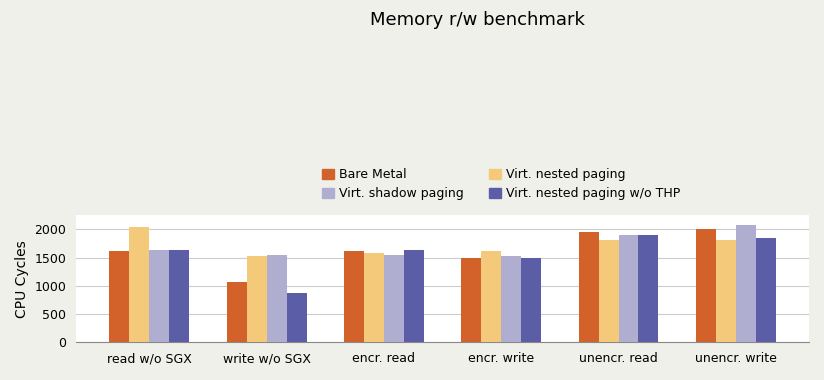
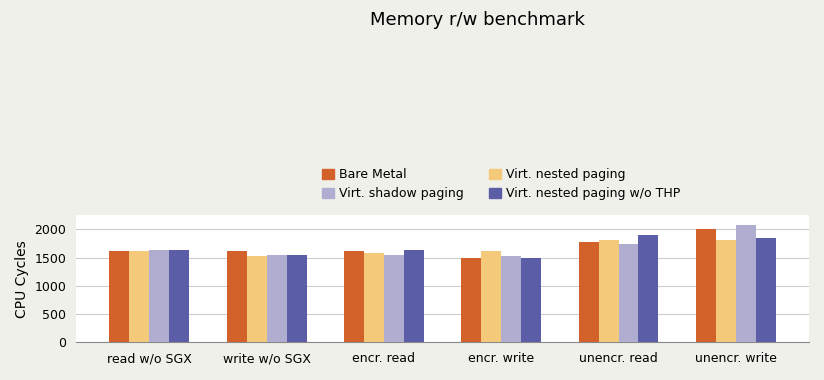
Virt. nested paging/read w/o SGX: 2040 -> 1620
Bare Metal/write w/o SGX: 1060 -> 1620
Virt. nested paging w/o THP/write w/o SGX: 880 -> 1540
Bare Metal/unencr. read: 1960 -> 1780
Virt. shadow paging/unencr. read: 1900 -> 1740
